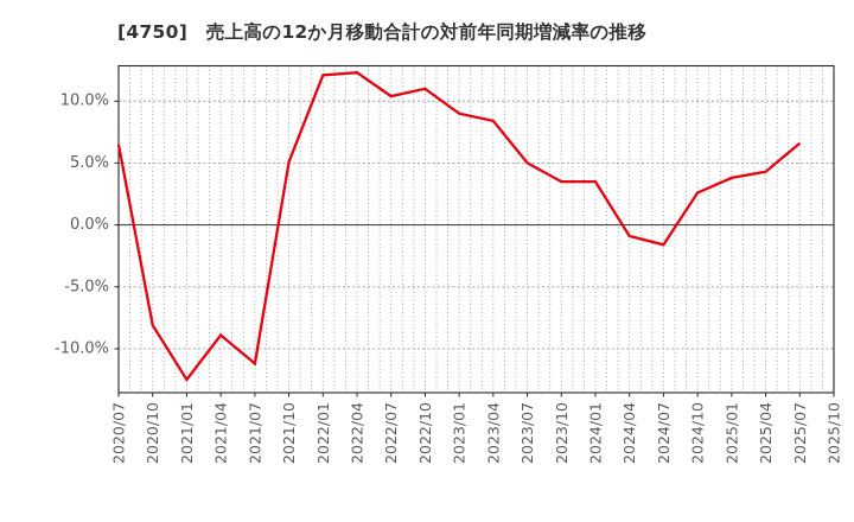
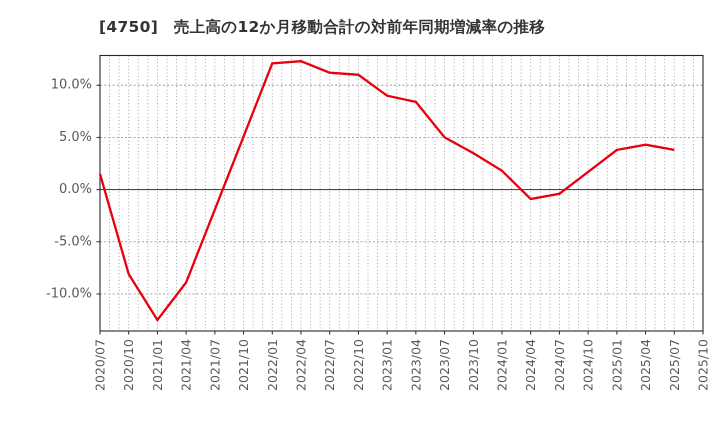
2020/07: 6.5% -> 1.5%
2021/07: -11.2% -> -1.9%
2022/07: 10.4% -> 11.2%
2024/01: 3.5% -> 1.8%
2024/07: -1.6% -> -0.4%
2024/10: 2.6% -> 1.7%
2025/07: 6.6% -> 3.8%
